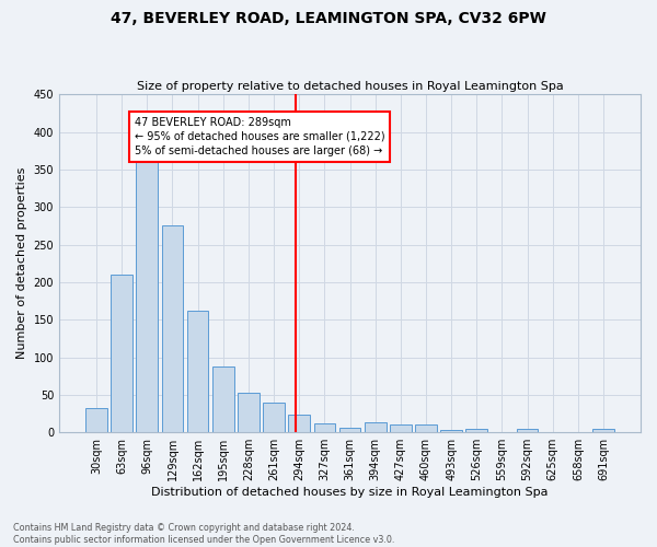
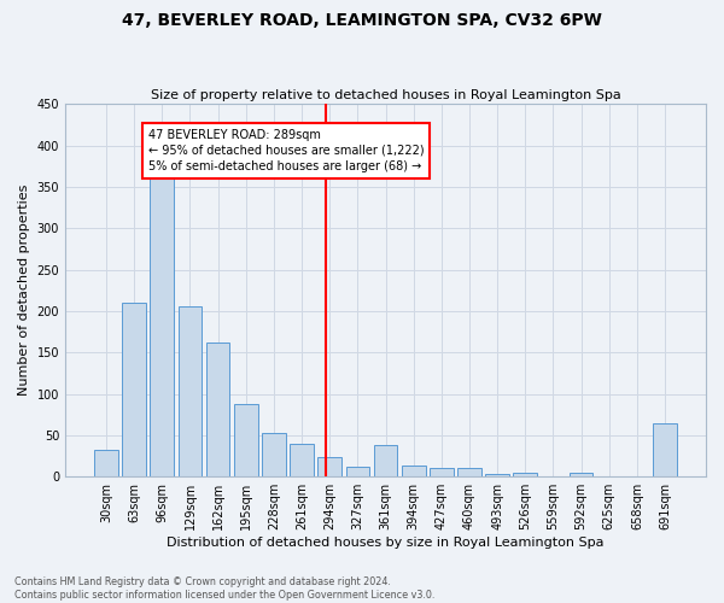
129sqm: 275 -> 206
361sqm: 6 -> 38
691sqm: 4 -> 64
